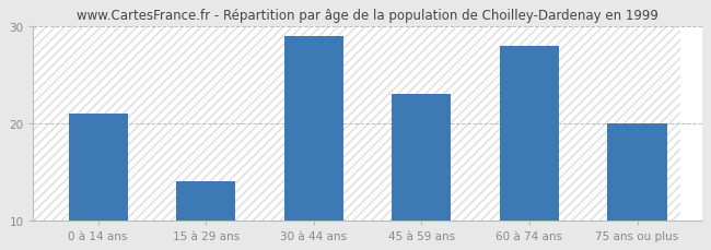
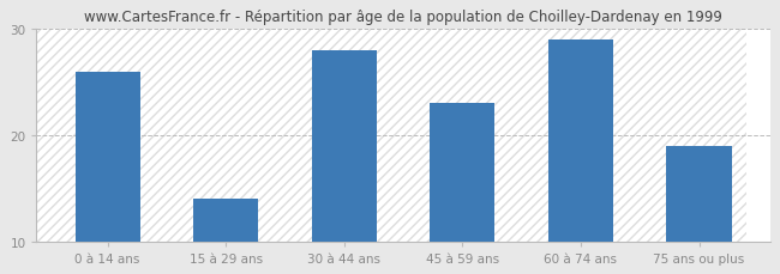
0 à 14 ans: 21 -> 26
30 à 44 ans: 29 -> 28
60 à 74 ans: 28 -> 29
75 ans ou plus: 20 -> 19
